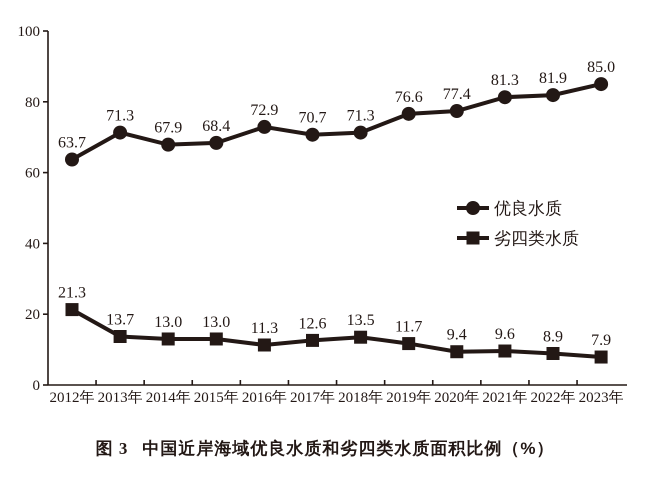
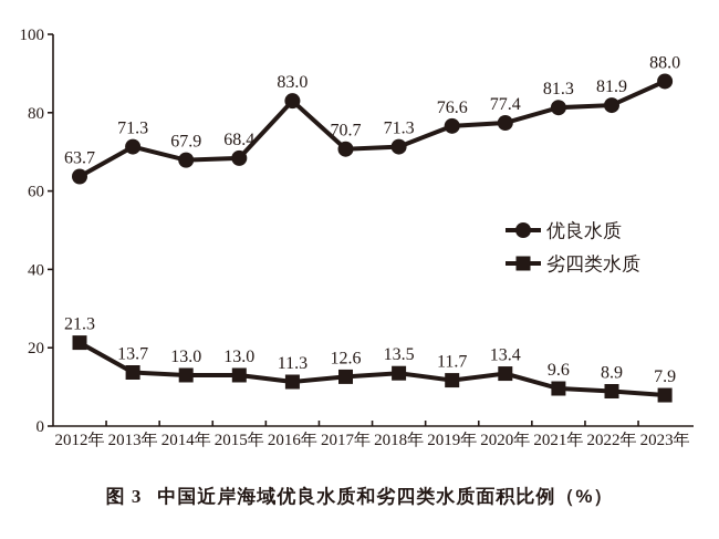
优良水质/2016年: 72.9 -> 83.0
劣四类水质/2020年: 9.4 -> 13.4
优良水质/2023年: 85.0 -> 88.0
